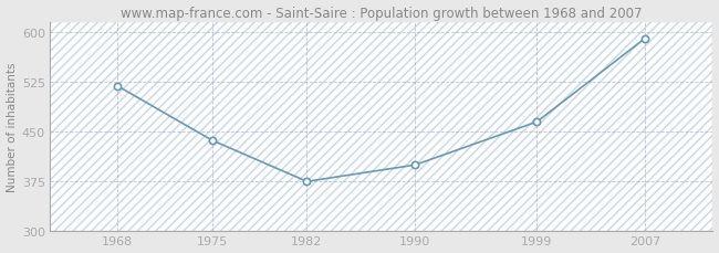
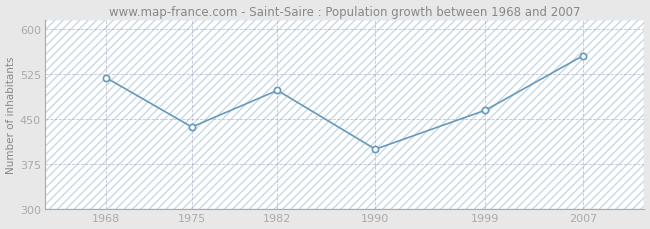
1982: 375 -> 498
2007: 591 -> 556
